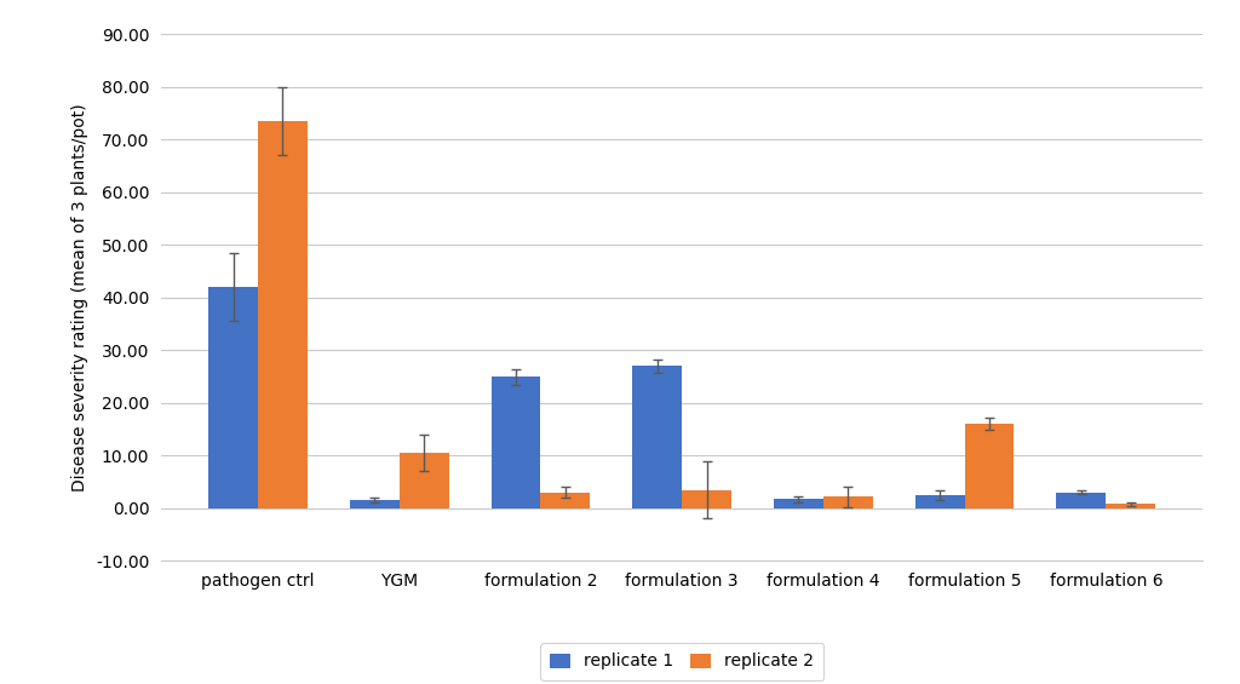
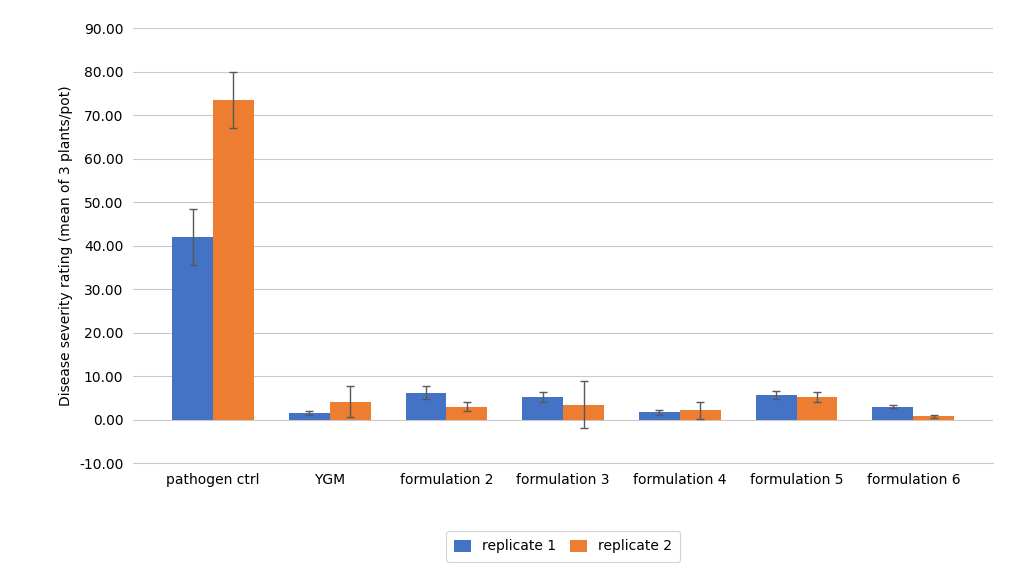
replicate 2/YGM: 10.5 -> 4.2
replicate 1/formulation 2: 25.0 -> 6.2
replicate 1/formulation 3: 27.0 -> 5.2
replicate 1/formulation 5: 2.5 -> 5.7
replicate 2/formulation 5: 16.0 -> 5.2
